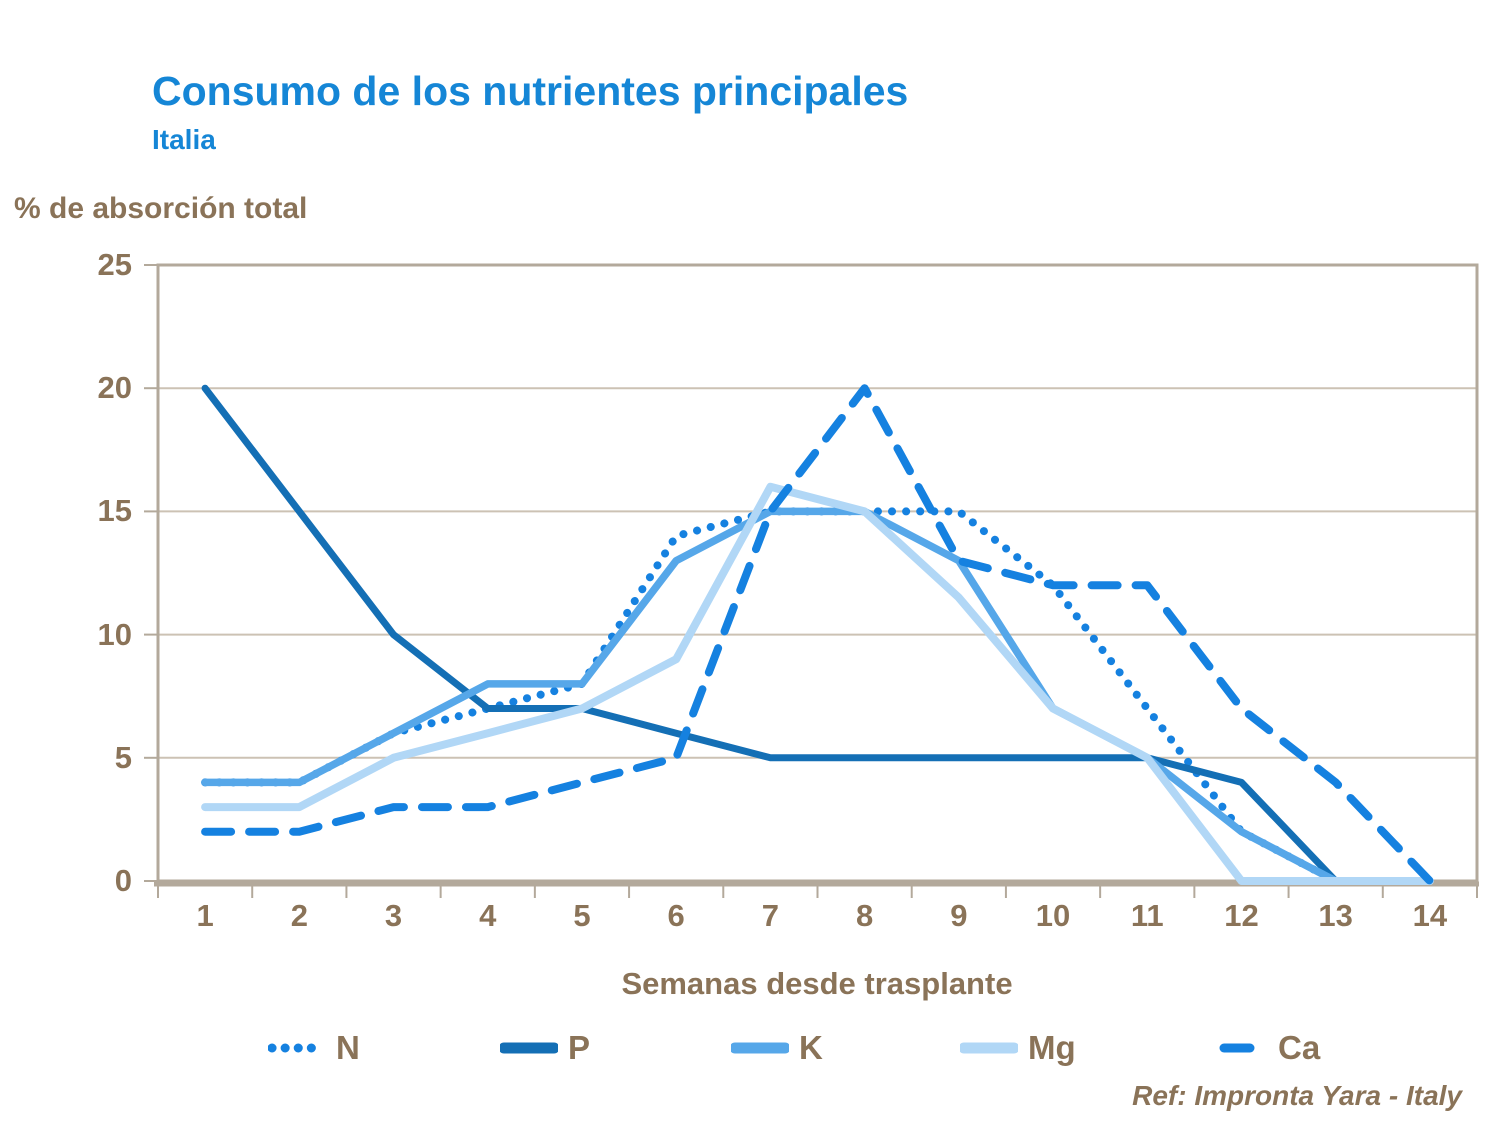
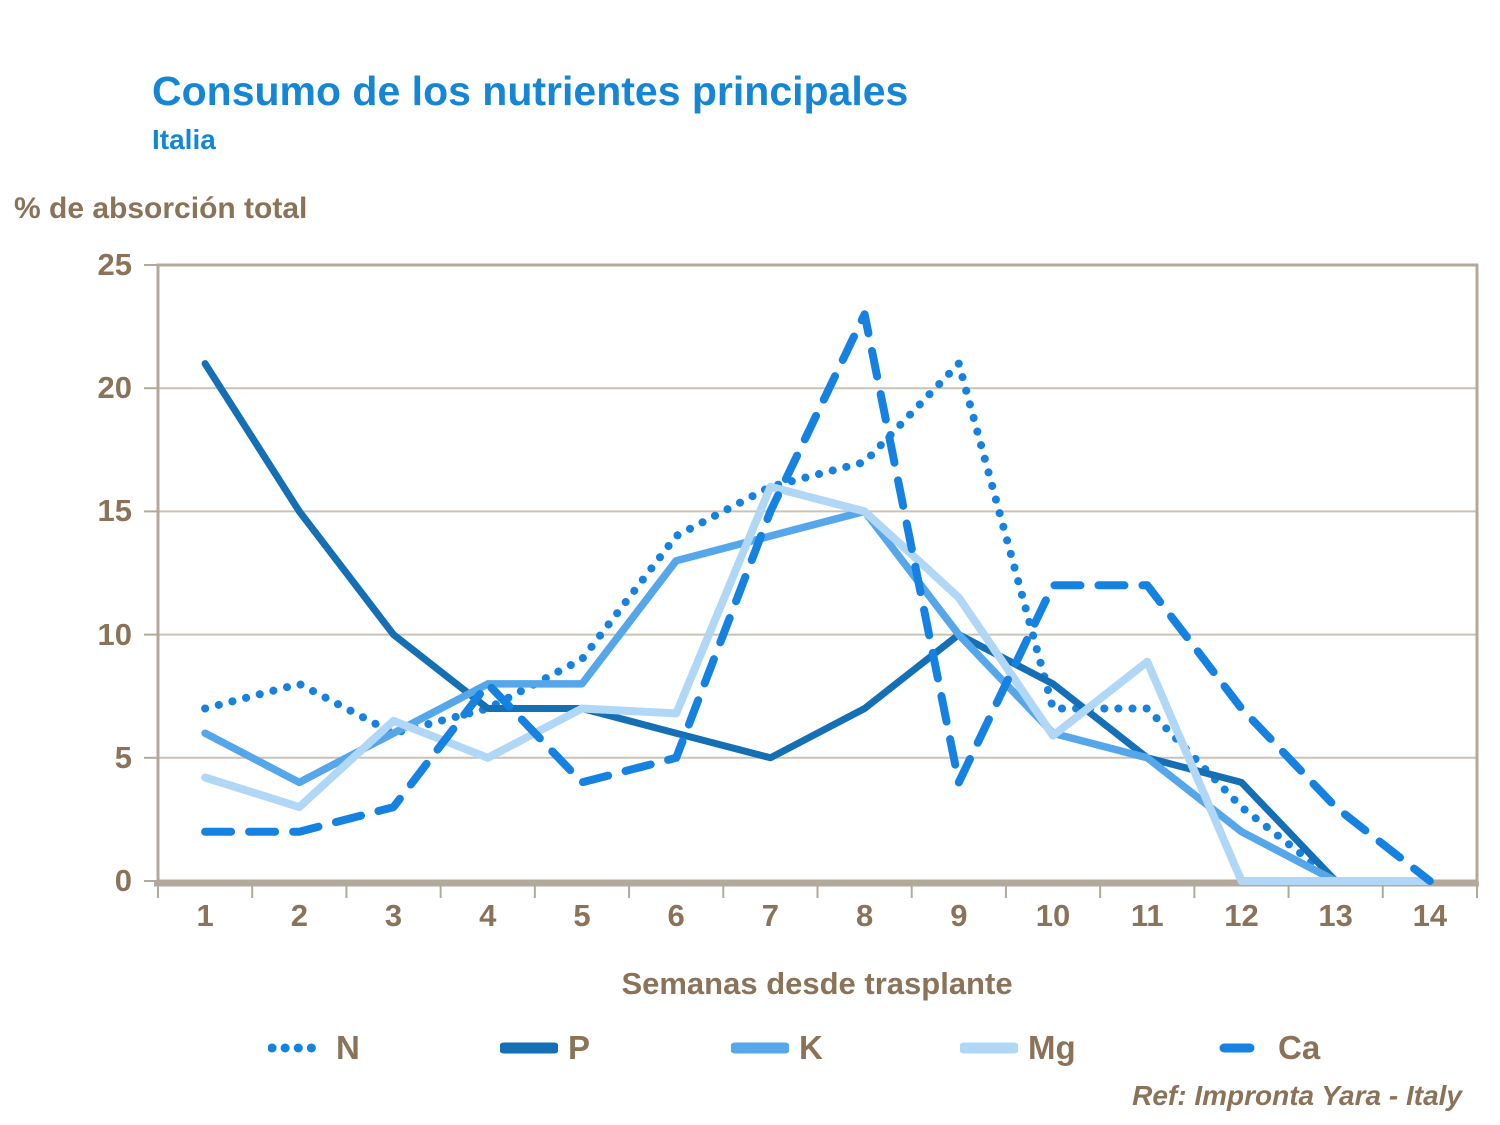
N/1: 4 -> 7
P/1: 20 -> 21
K/1: 4 -> 6
Mg/1: 3.0 -> 4.2
N/2: 4 -> 8
Mg/3: 5.0 -> 6.5
Mg/4: 6.0 -> 5.0
Ca/4: 3 -> 8
N/5: 8 -> 9
Mg/6: 9.0 -> 6.8
N/7: 15 -> 16
K/7: 15 -> 14
N/8: 15 -> 17
P/8: 5 -> 7
Ca/8: 20 -> 23
N/9: 15 -> 21
P/9: 5 -> 10
K/9: 13 -> 10
Ca/9: 13 -> 4
N/10: 12 -> 7
P/10: 5 -> 8
K/10: 7 -> 6
Mg/10: 7.0 -> 5.9
Mg/11: 5.0 -> 8.9
N/12: 2 -> 3
Ca/13: 4 -> 3
